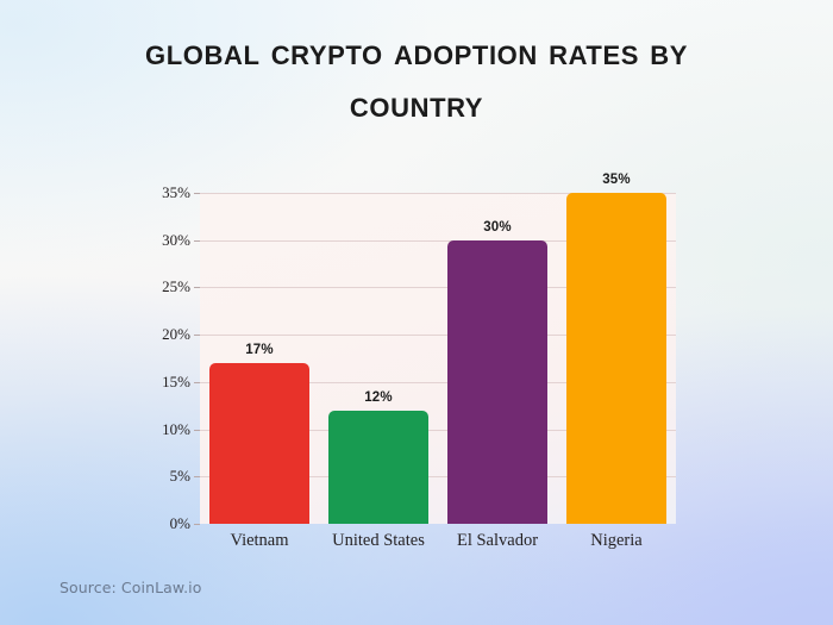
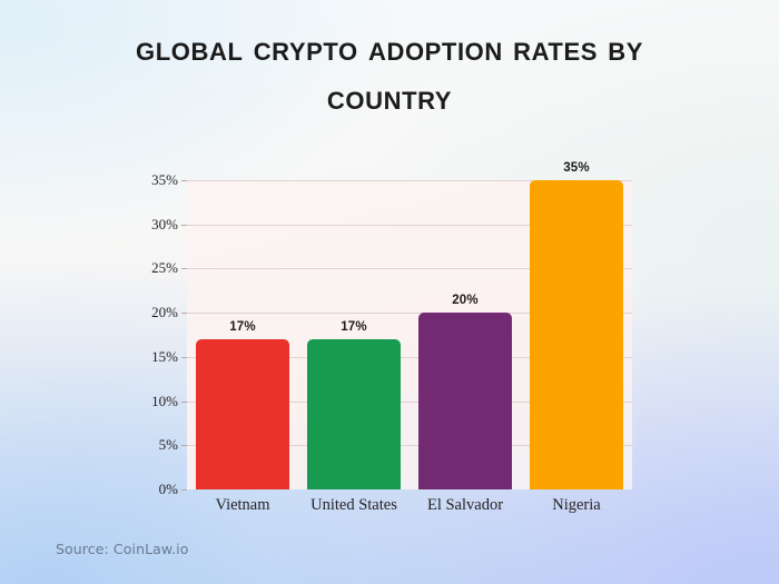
United States: 12% -> 17%
El Salvador: 30% -> 20%
